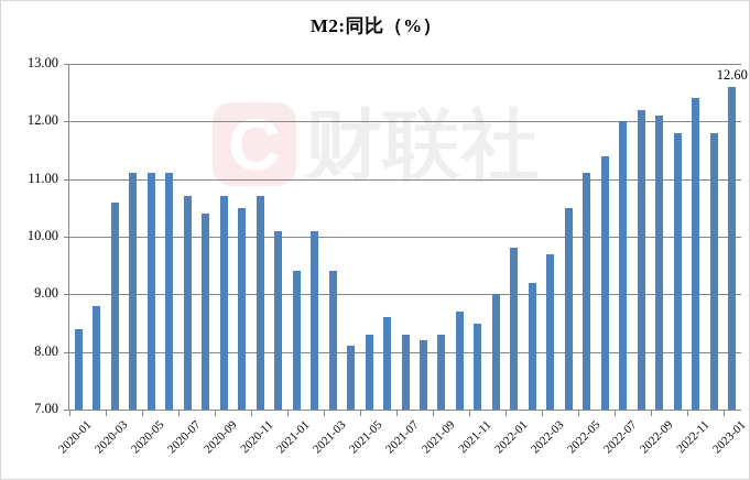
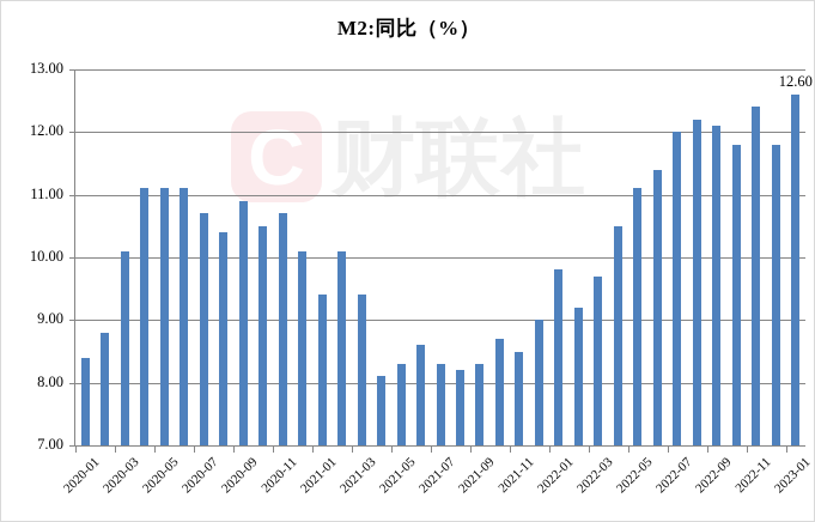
2020-03: 10.6 -> 10.1
2020-09: 10.7 -> 10.9
